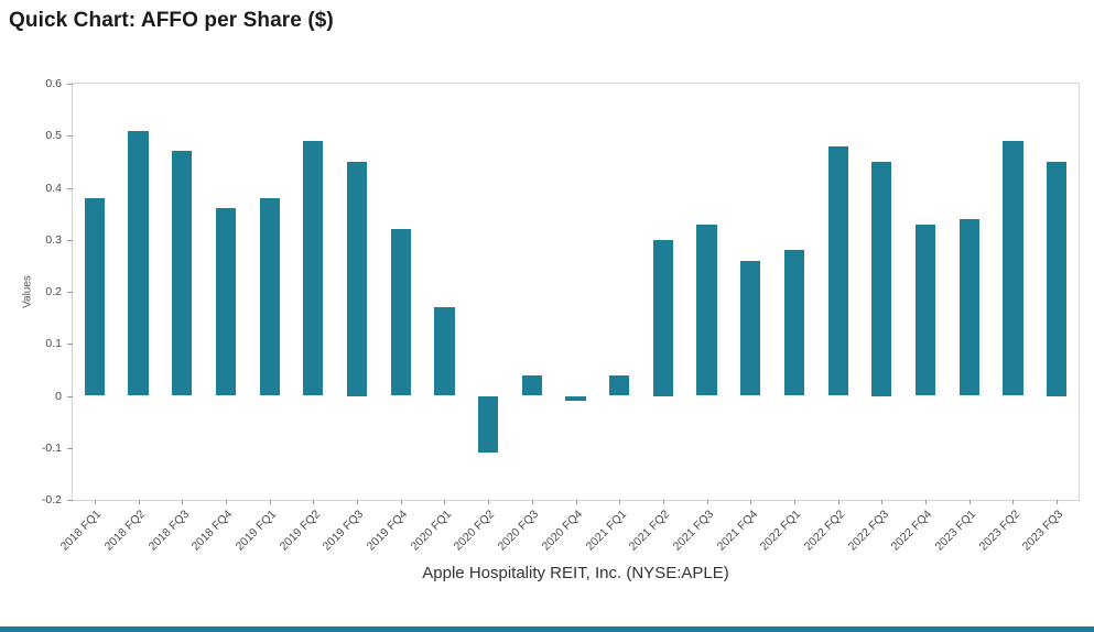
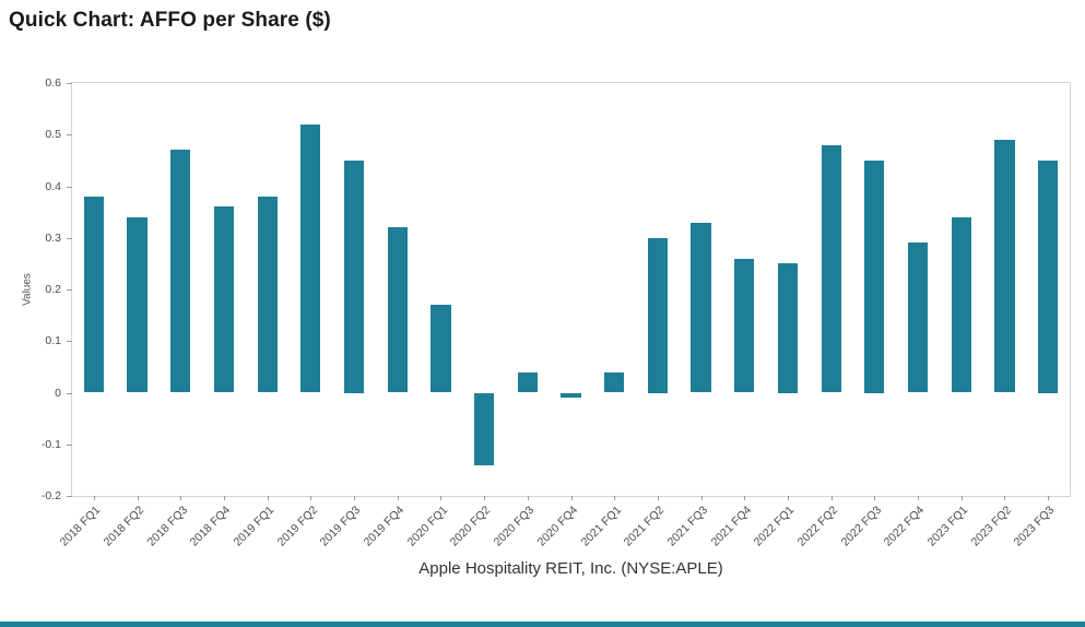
2018 FQ2: 0.51 -> 0.34
2019 FQ2: 0.49 -> 0.52
2020 FQ2: -0.11 -> -0.14
2022 FQ1: 0.28 -> 0.25
2022 FQ4: 0.33 -> 0.29
